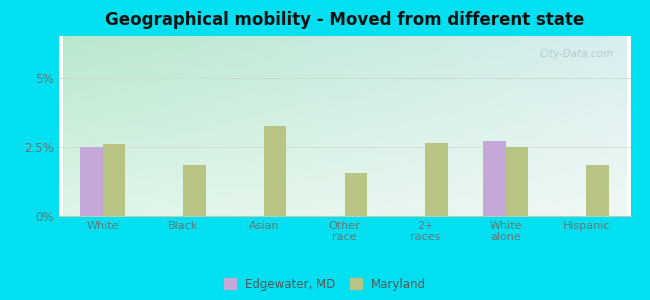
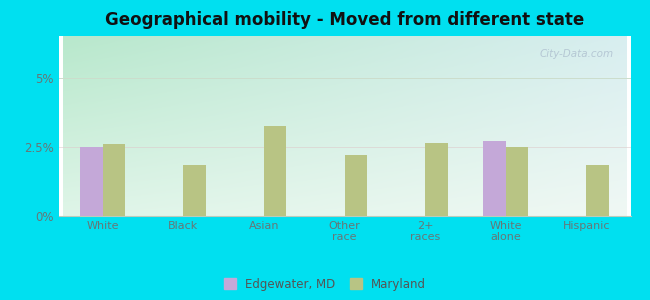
Maryland/Other race: 1.55% -> 2.20%
